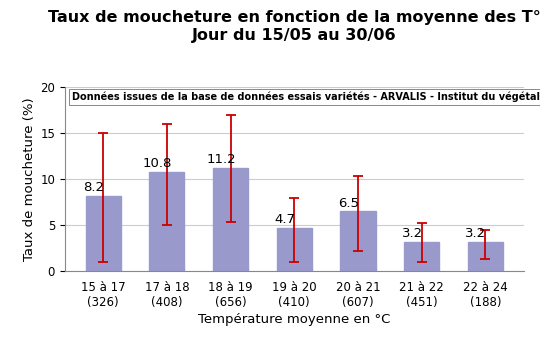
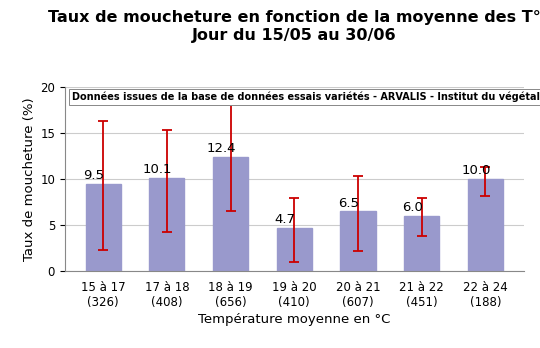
15 à 17 (326): 8.2 -> 9.5
17 à 18 (408): 10.8 -> 10.1
18 à 19 (656): 11.2 -> 12.4
21 à 22 (451): 3.2 -> 6.0
22 à 24 (188): 3.2 -> 10.0
